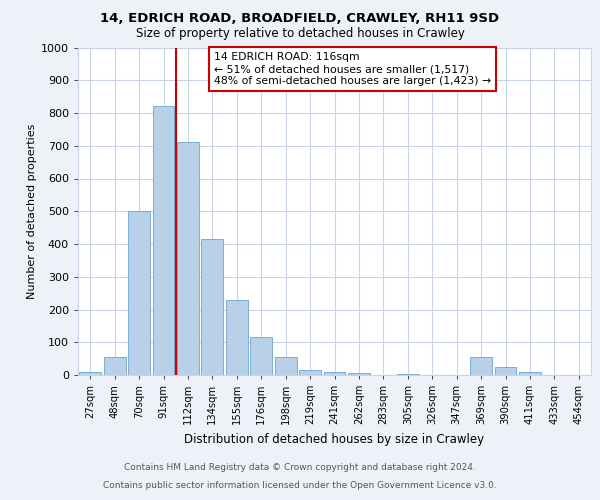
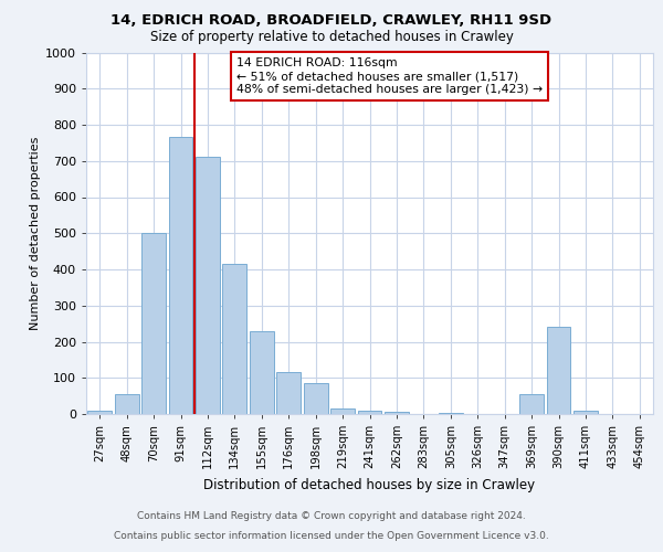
91sqm: 820 -> 765
198sqm: 55 -> 85
390sqm: 25 -> 240
